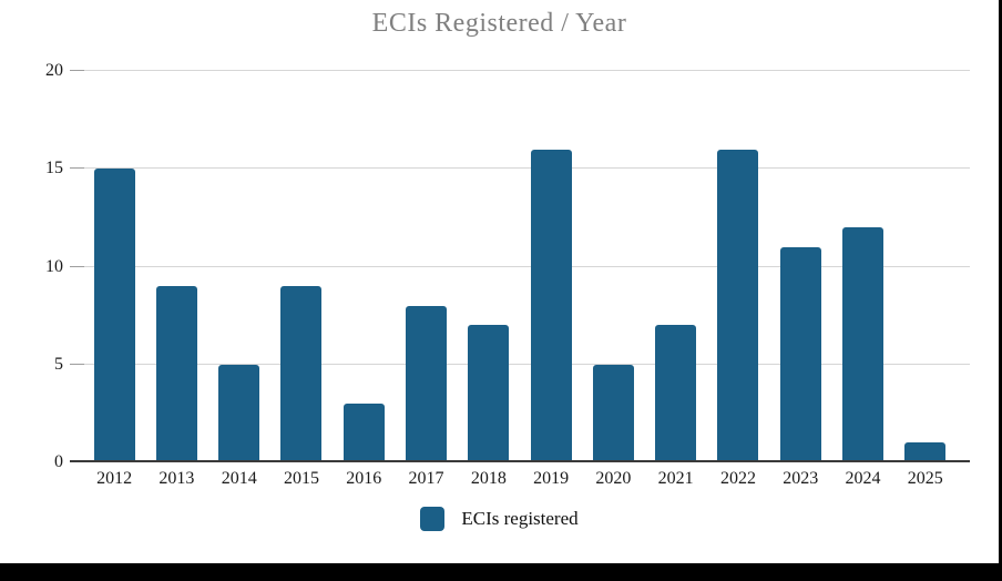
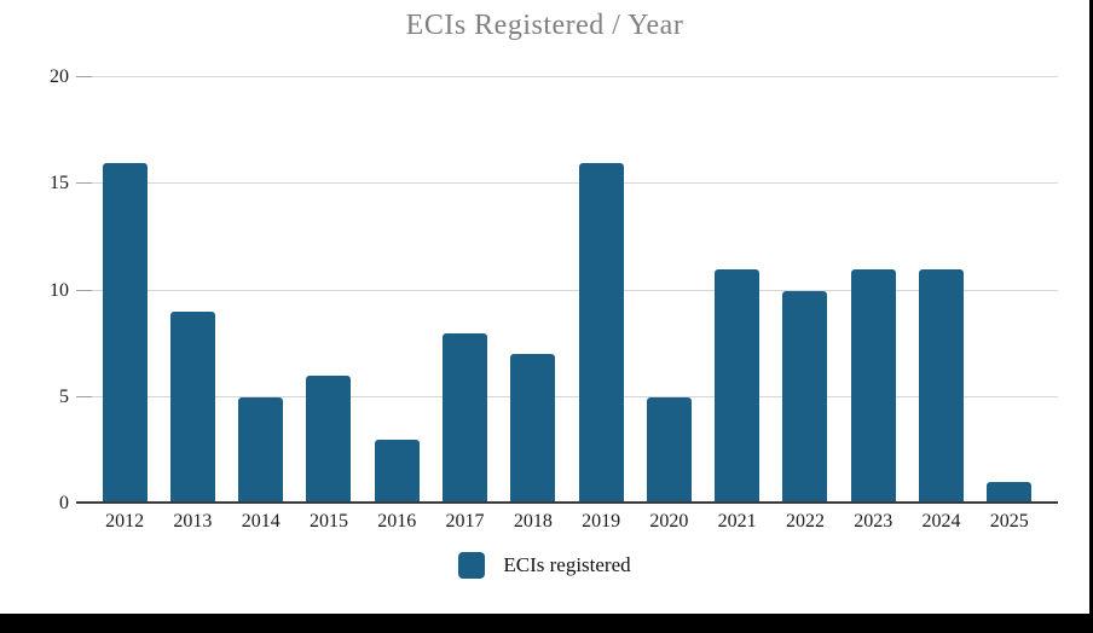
2012: 15 -> 16
2015: 9 -> 6
2021: 7 -> 11
2022: 16 -> 10
2024: 12 -> 11
